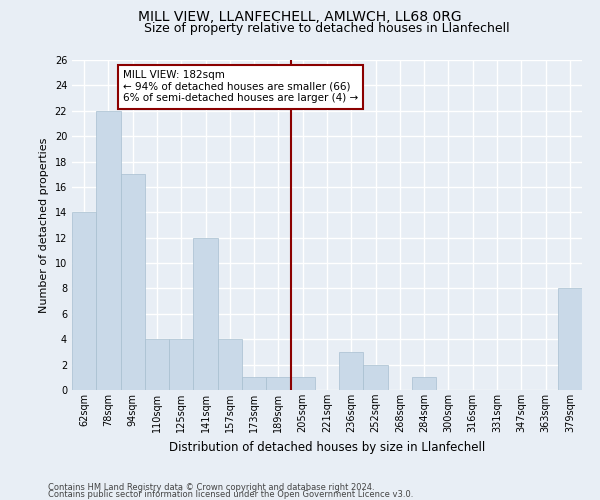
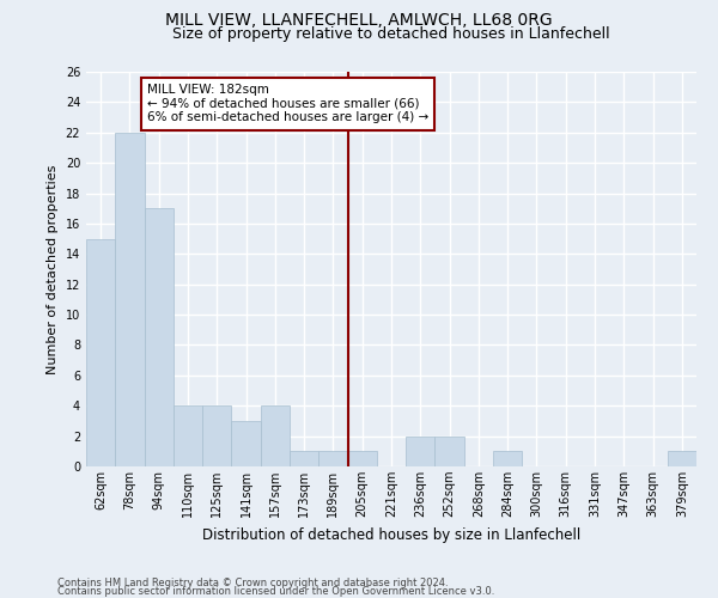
62sqm: 14 -> 15
141sqm: 12 -> 3
236sqm: 3 -> 2
379sqm: 8 -> 1
